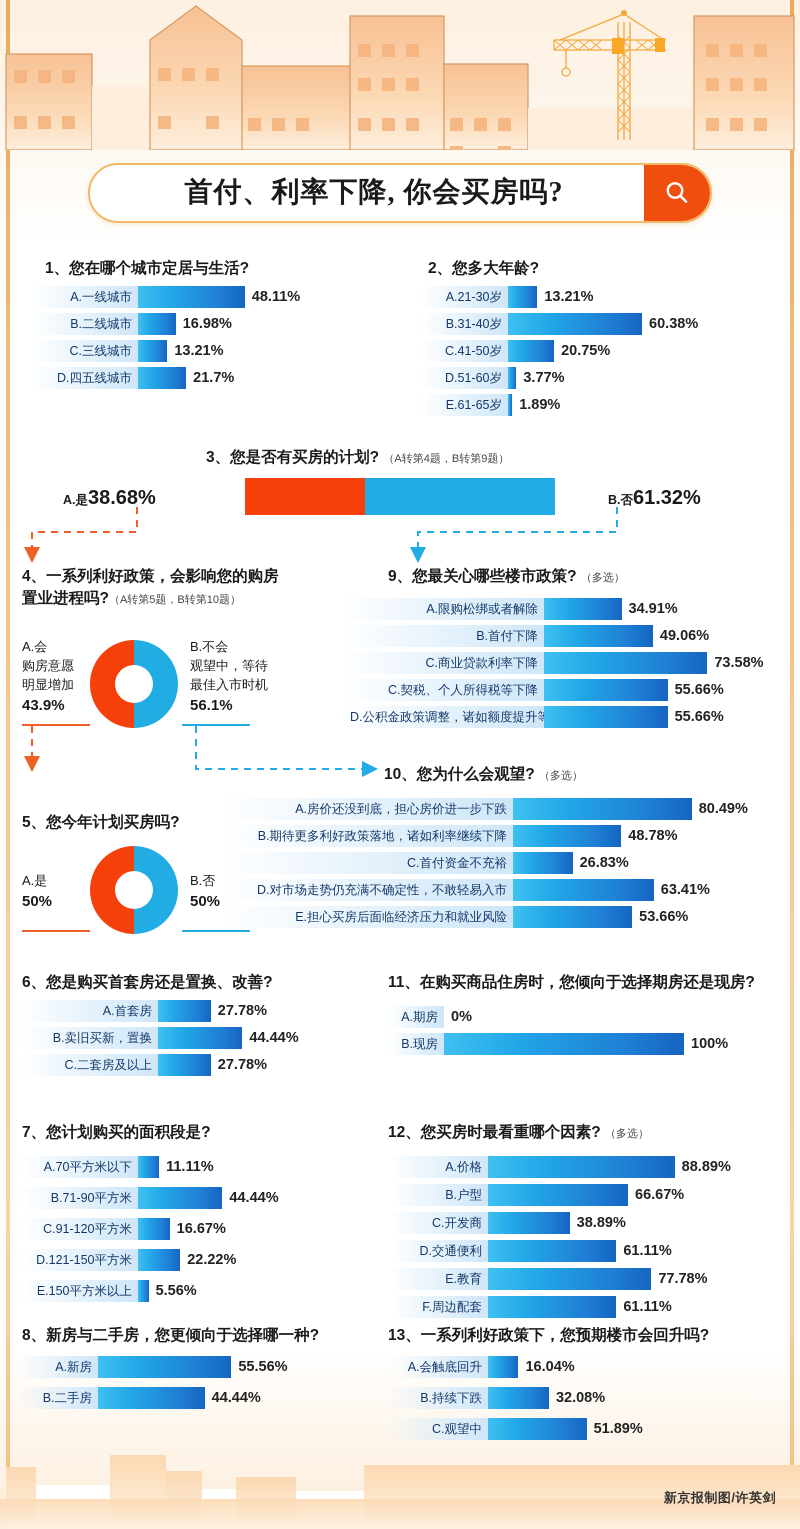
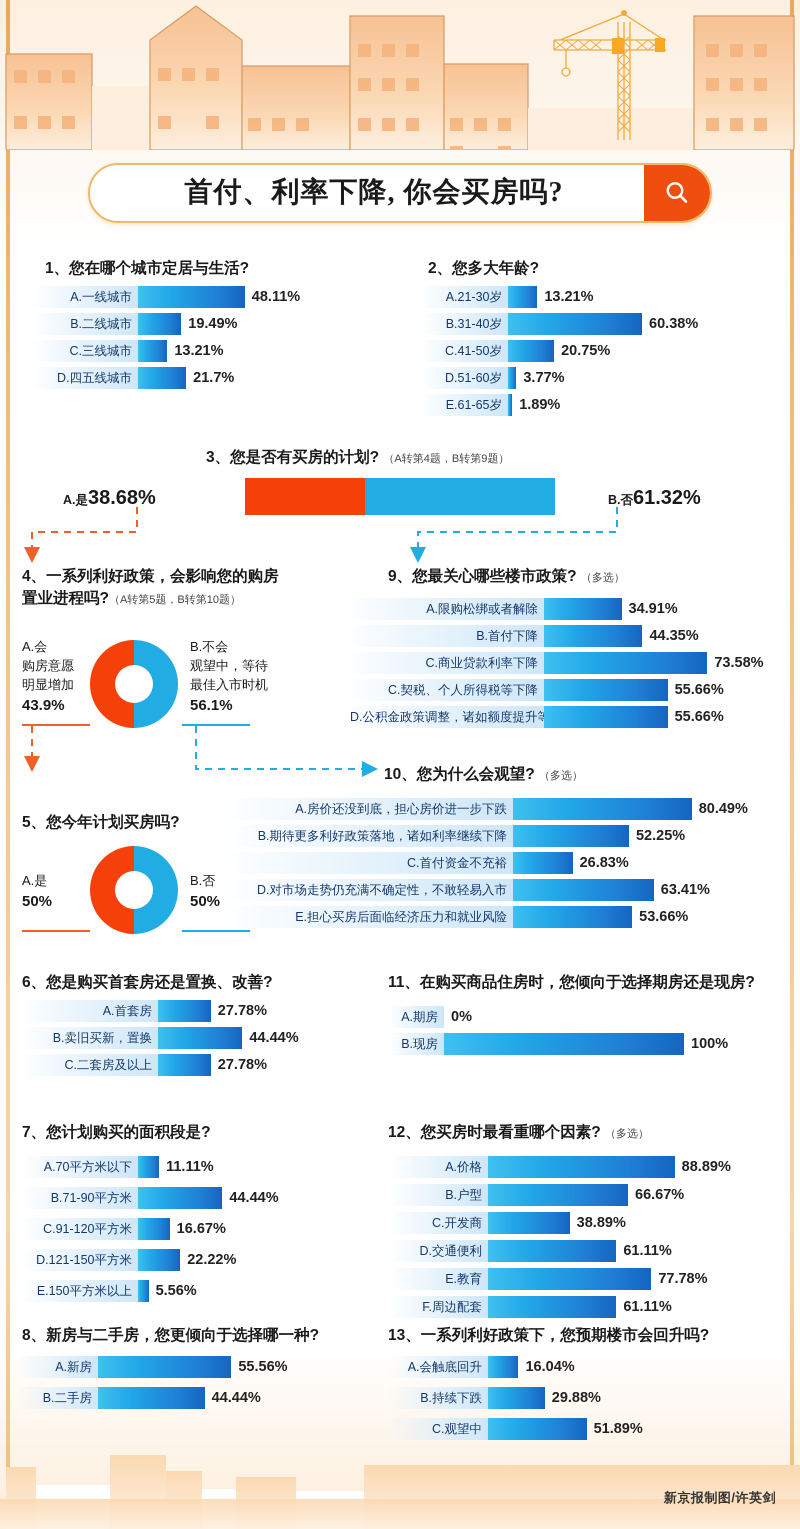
1、您在哪个城市定居与生活?/B.二线城市: 16.98% -> 19.49%
9、您最关心哪些楼市政策?/B.首付下降: 49.06% -> 44.35%
10、您为什么会观望?/B.期待更多利好政策落地，诸如利率继续下降: 48.78% -> 52.25%
13、一系列利好政策下，您预期楼市会回升吗?/B.持续下跌: 32.08% -> 29.88%
